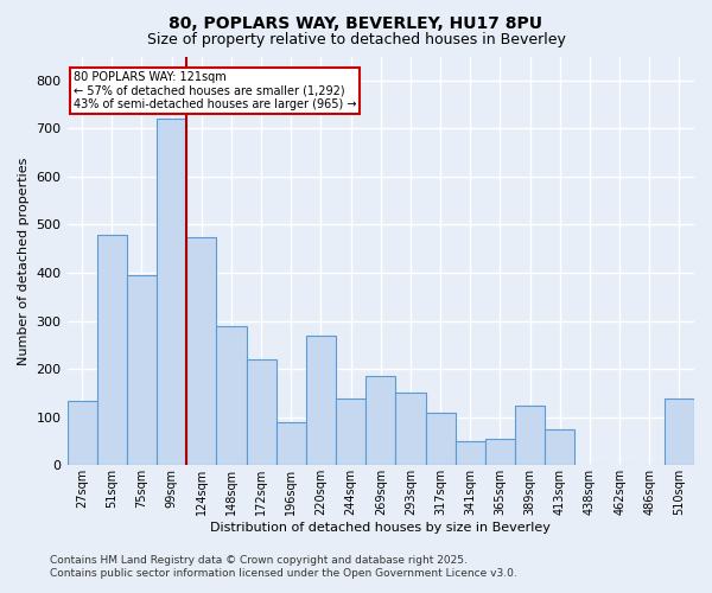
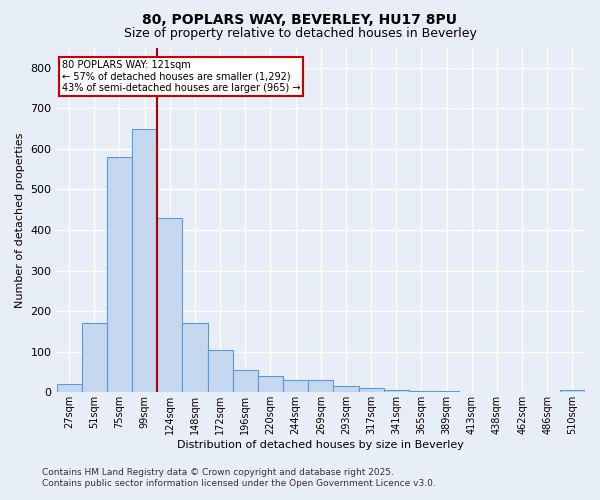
27sqm: 135 -> 20
51sqm: 480 -> 170
75sqm: 395 -> 580
99sqm: 720 -> 650
124sqm: 475 -> 430
148sqm: 290 -> 170
172sqm: 220 -> 105
196sqm: 90 -> 55
220sqm: 270 -> 40
244sqm: 140 -> 30
269sqm: 185 -> 30
293sqm: 150 -> 15
317sqm: 110 -> 10
341sqm: 50 -> 5
365sqm: 55 -> 3
389sqm: 125 -> 2
413sqm: 75 -> 1
510sqm: 140 -> 5
